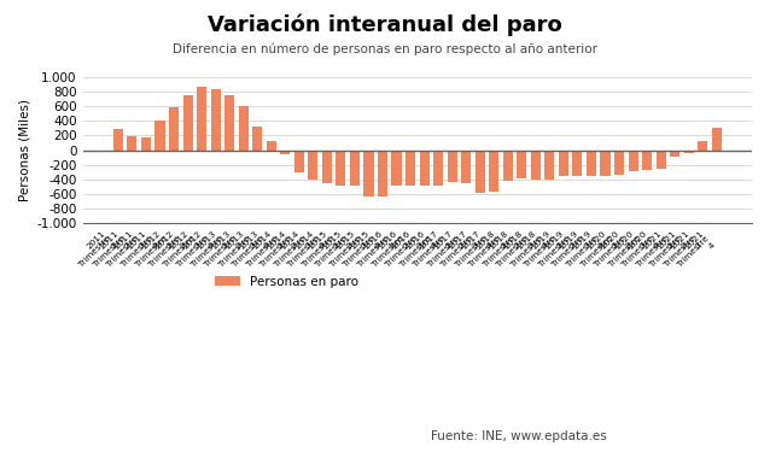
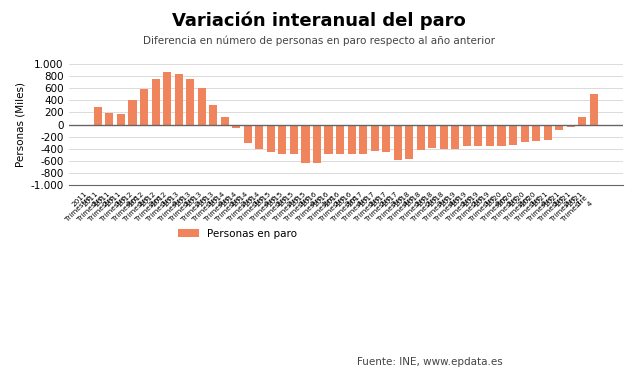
2021 Trimestre 4: 300 -> 510
